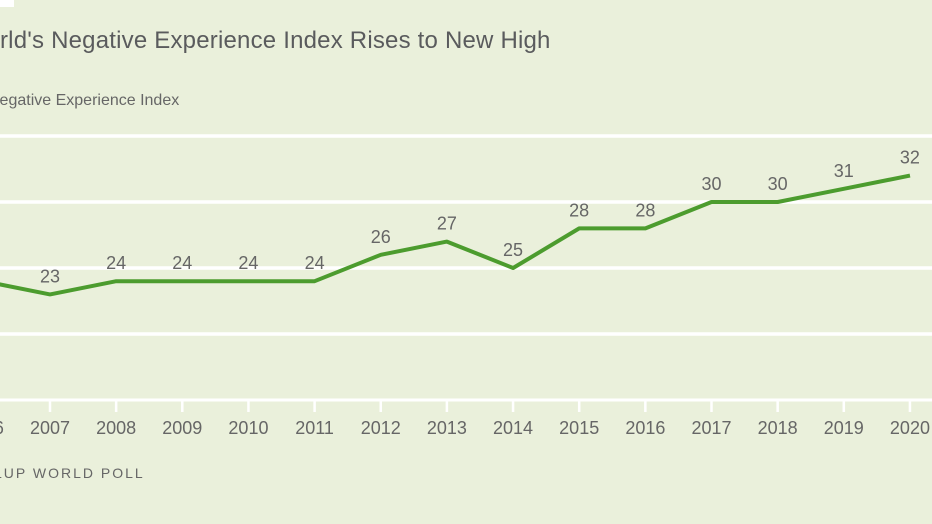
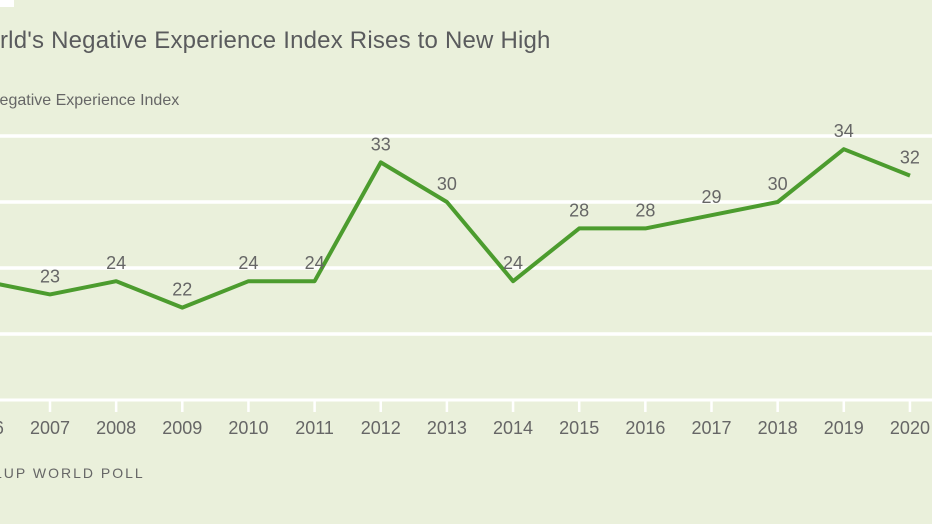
2009: 24 -> 22
2012: 26 -> 33
2013: 27 -> 30
2014: 25 -> 24
2017: 30 -> 29
2019: 31 -> 34
